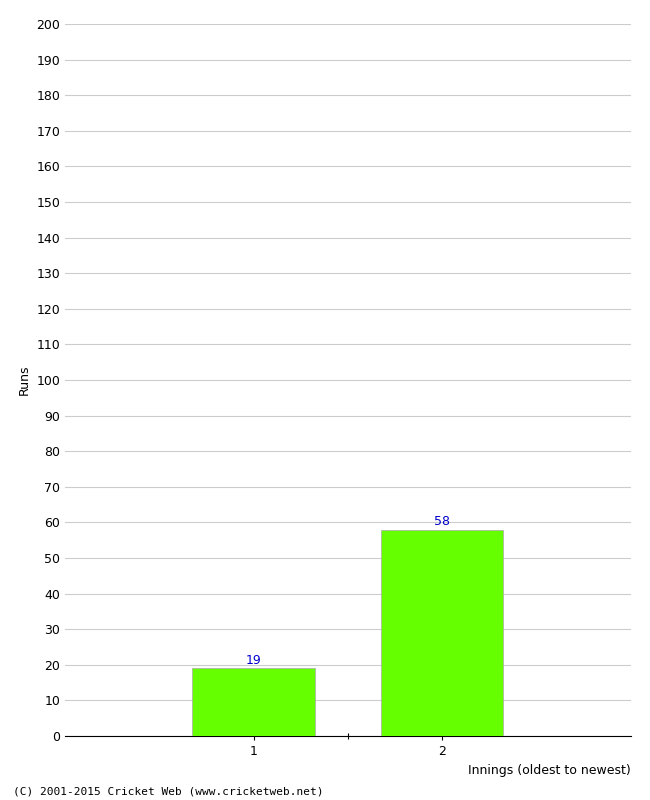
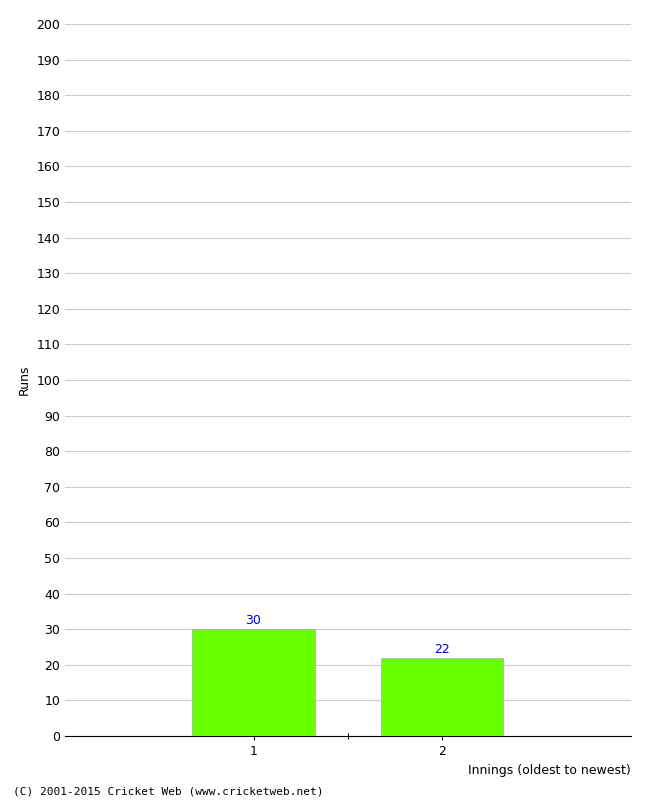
1: 19 -> 30
2: 58 -> 22
